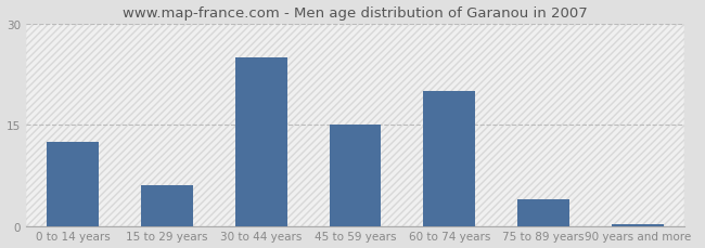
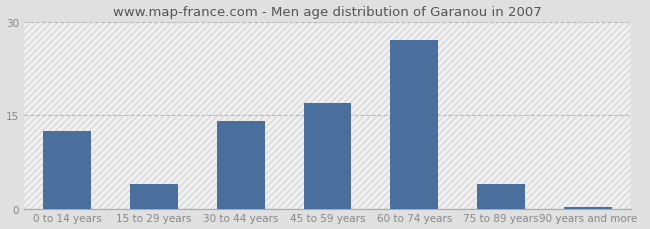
15 to 29 years: 6.0 -> 4.0
30 to 44 years: 25.0 -> 14.0
45 to 59 years: 15.0 -> 17.0
60 to 74 years: 20.0 -> 27.0
